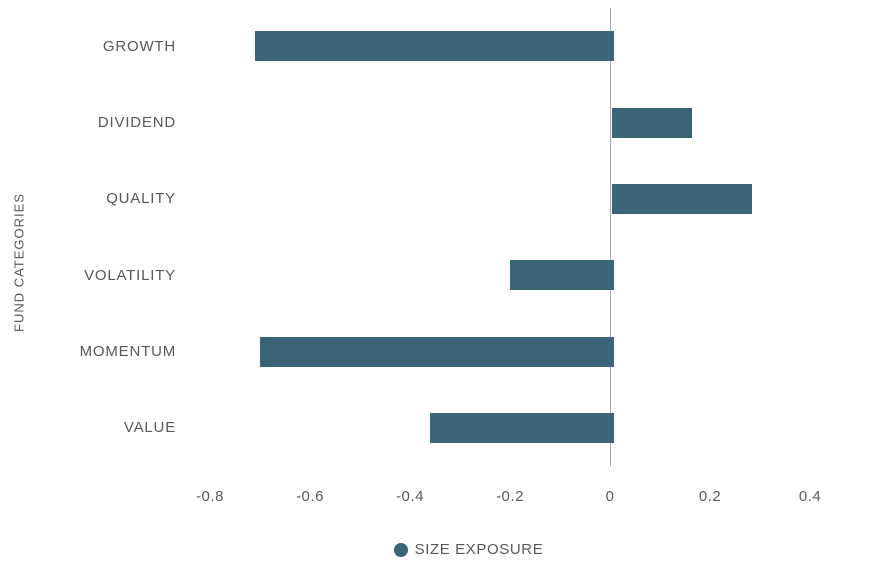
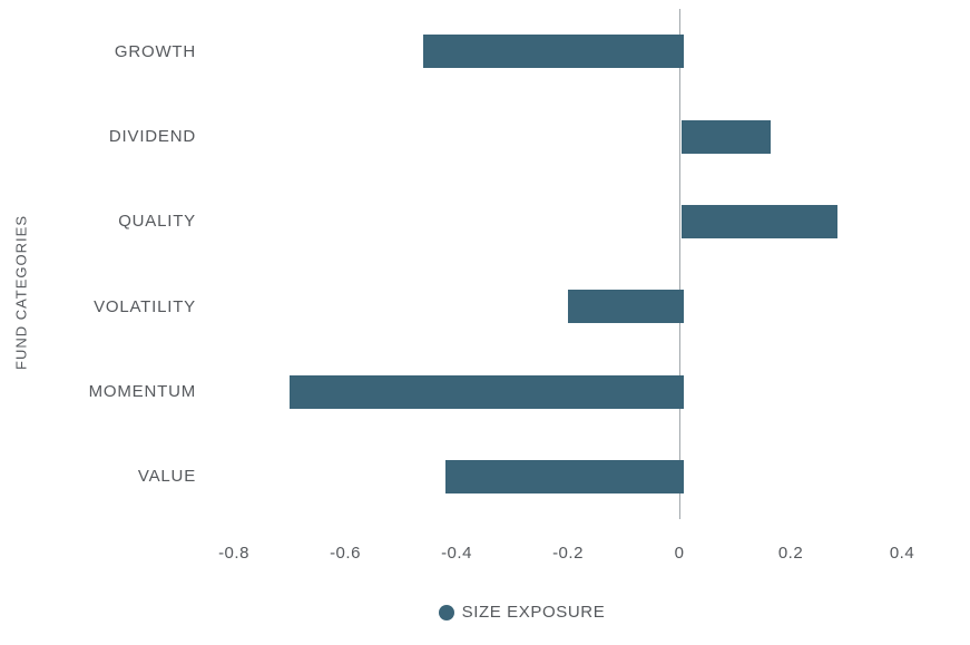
GROWTH: -0.71 -> -0.46
VALUE: -0.36 -> -0.42
